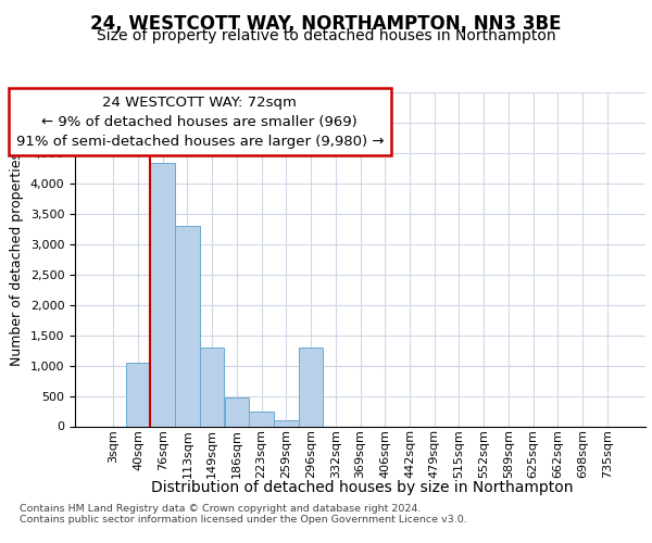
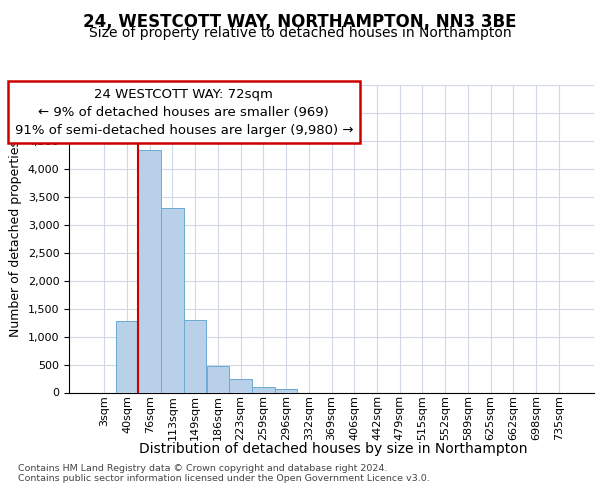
40sqm: 1,040 -> 1,280
296sqm: 1,300 -> 60
